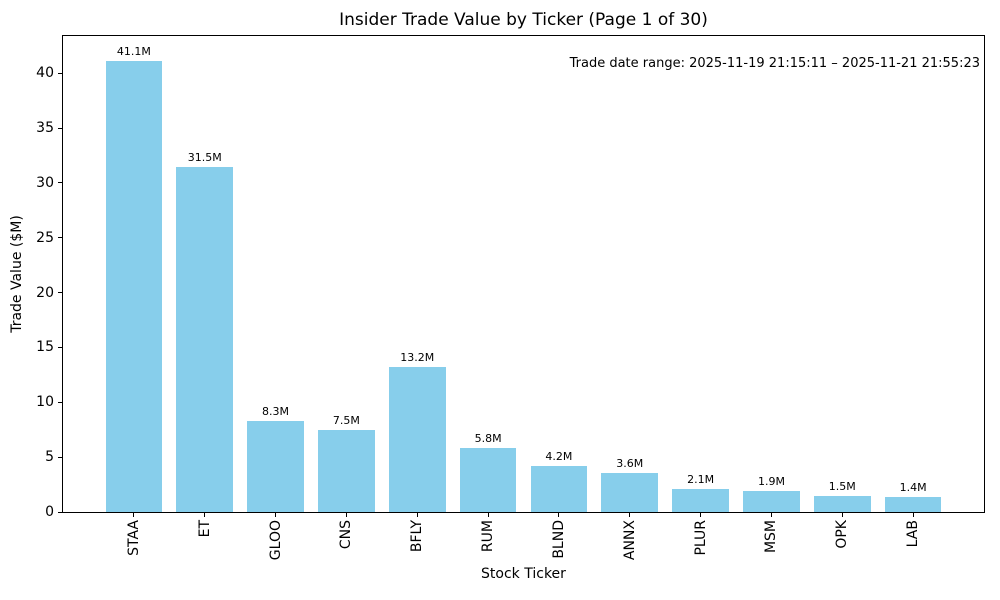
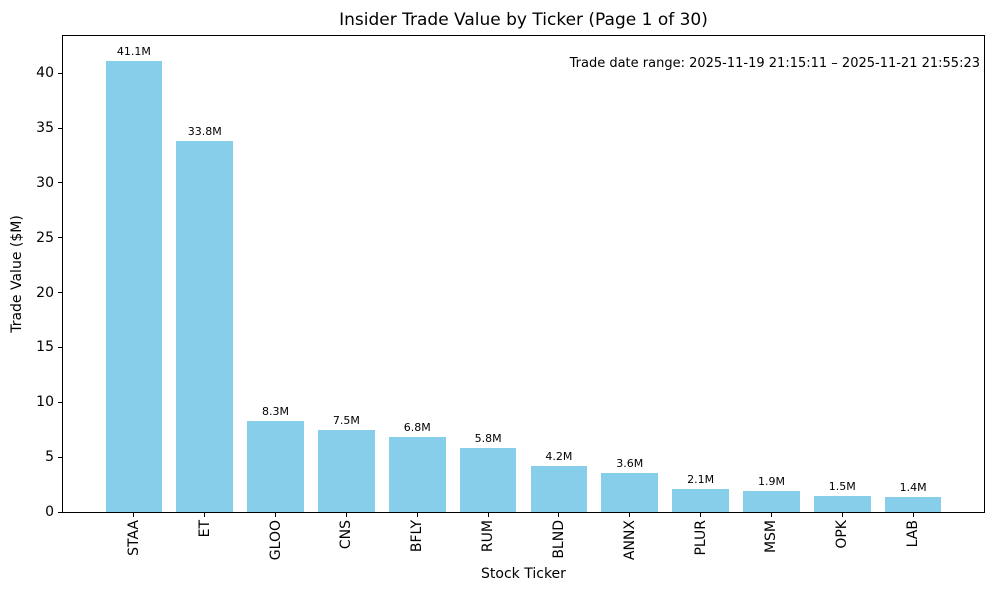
ET: 31.5M -> 33.8M
BFLY: 13.2M -> 6.8M
